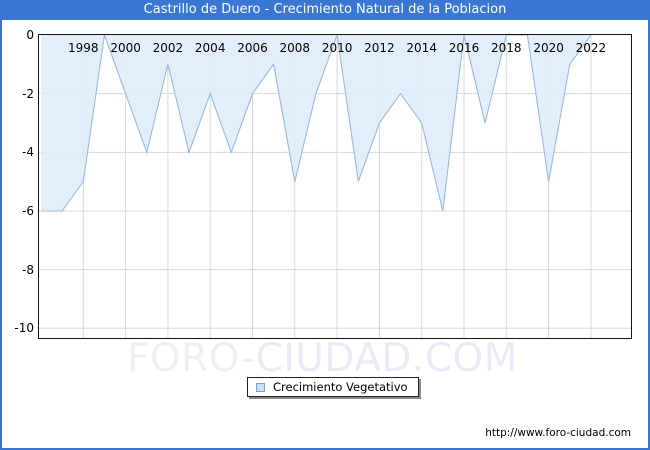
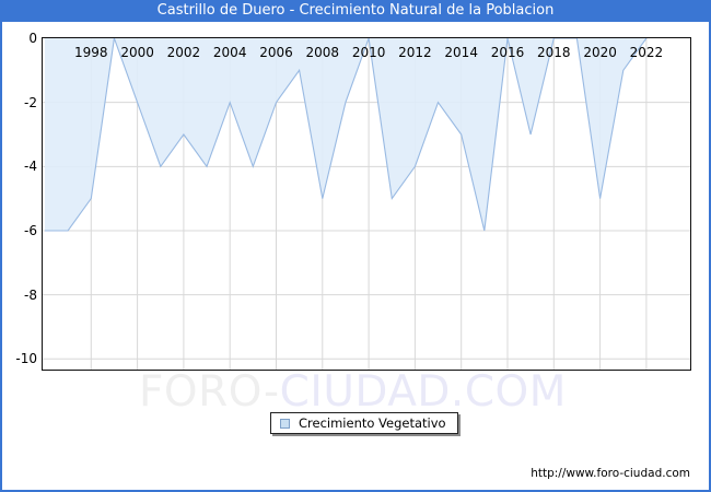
2002: -1 -> -3
2012: -3 -> -4
